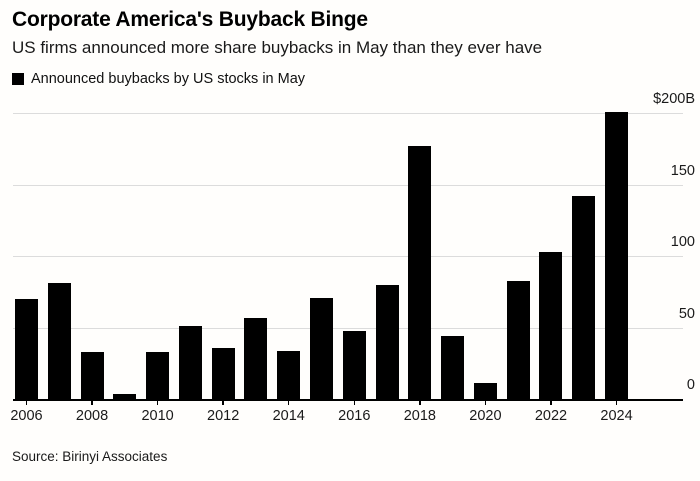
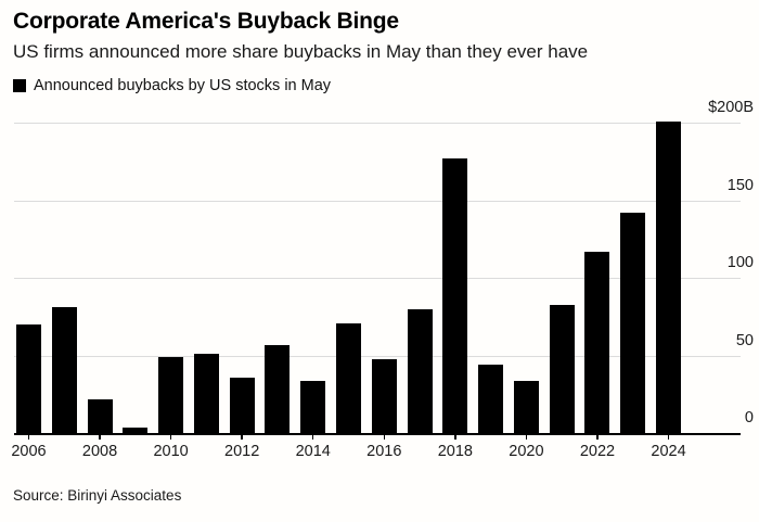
2008: $33B -> $22B
2010: $33B -> $49B
2020: $11B -> $34B
2022: $103B -> $117B
